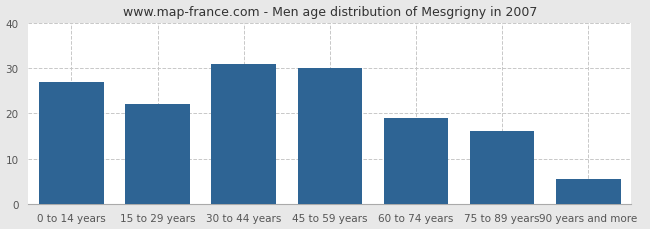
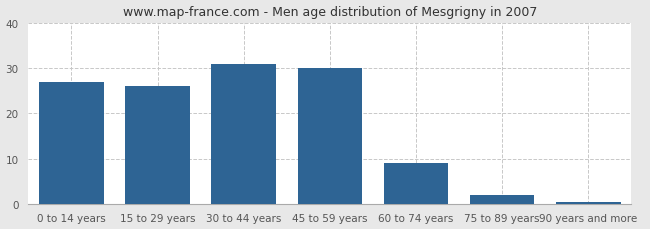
15 to 29 years: 22.0 -> 26.0
60 to 74 years: 19.0 -> 9.0
75 to 89 years: 16.0 -> 2.0
90 years and more: 5.5 -> 0.3
